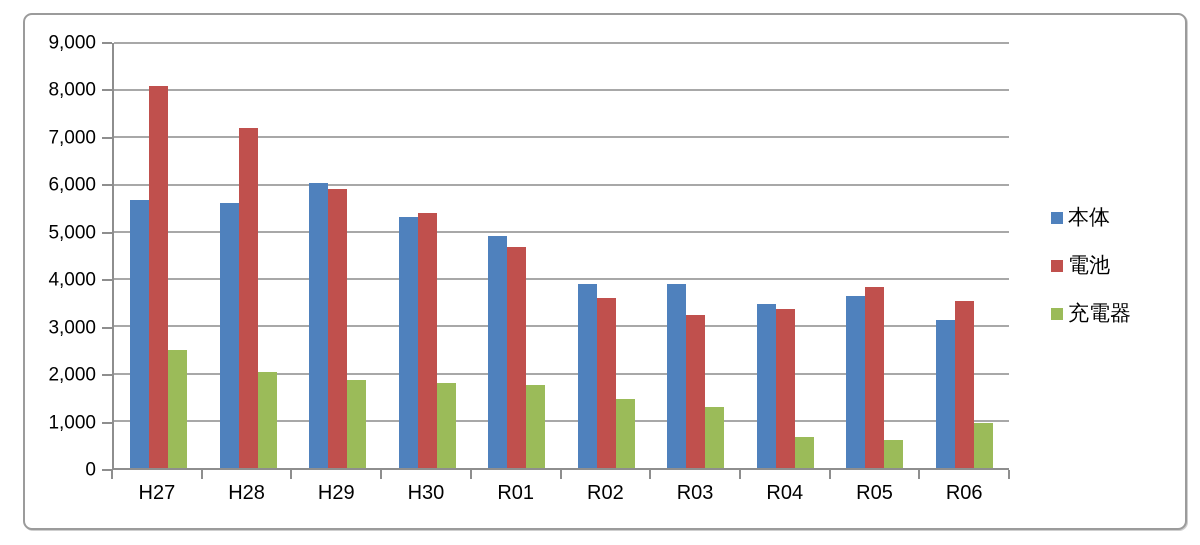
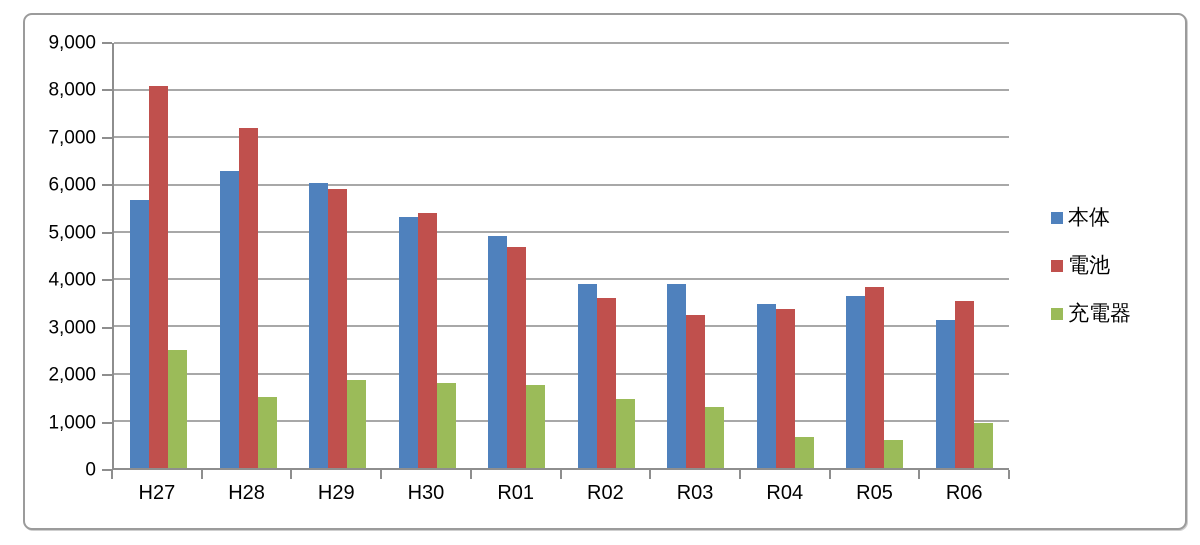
本体/H28: 5600 -> 6300
充電器/H28: 2000 -> 1500
